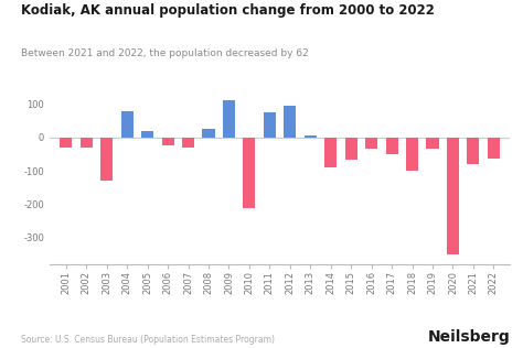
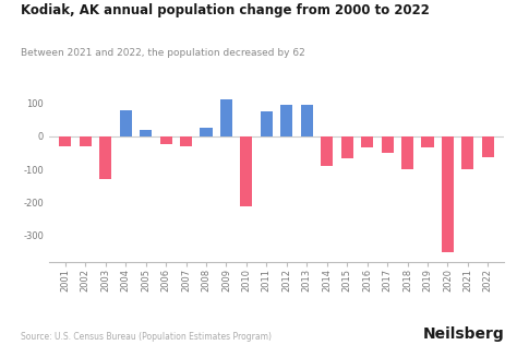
2013: 5 -> 95
2021: -80 -> -100
